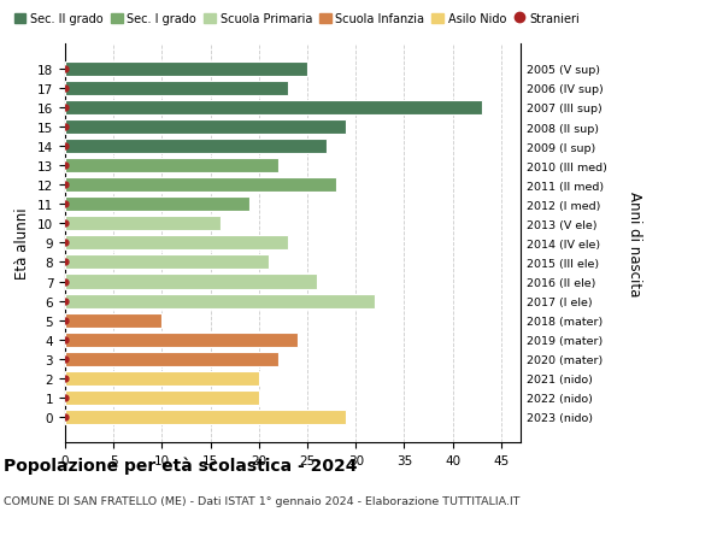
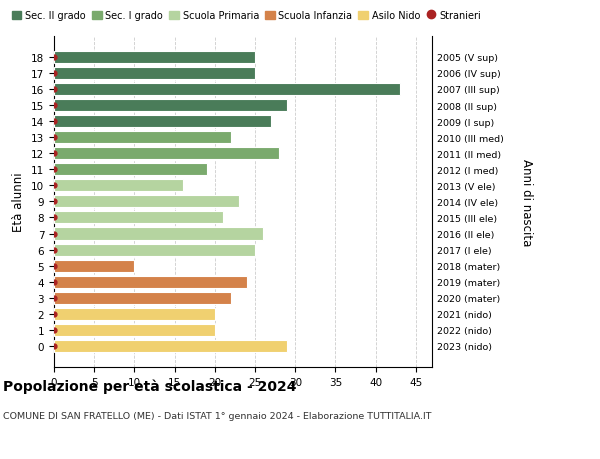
17: 23 -> 25
6: 32 -> 25
